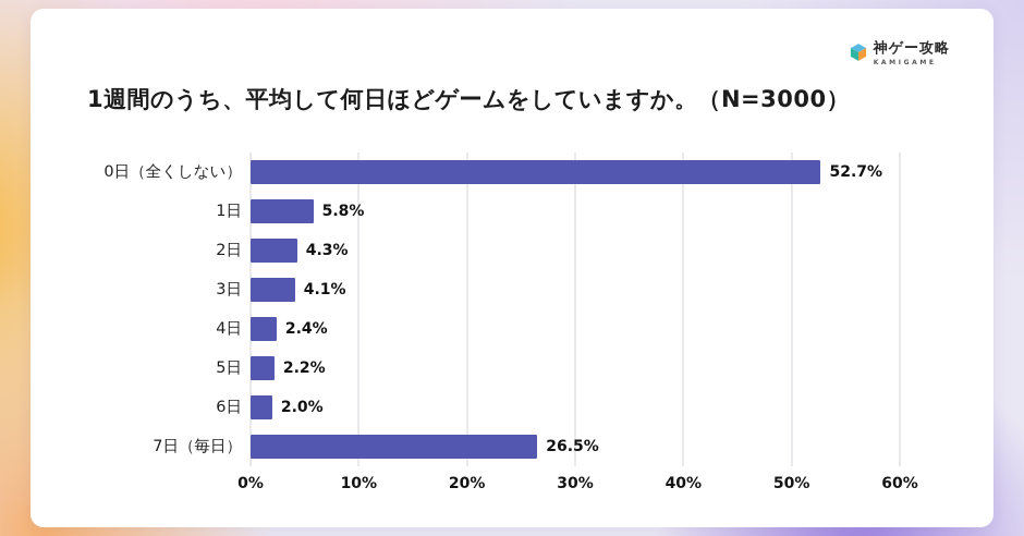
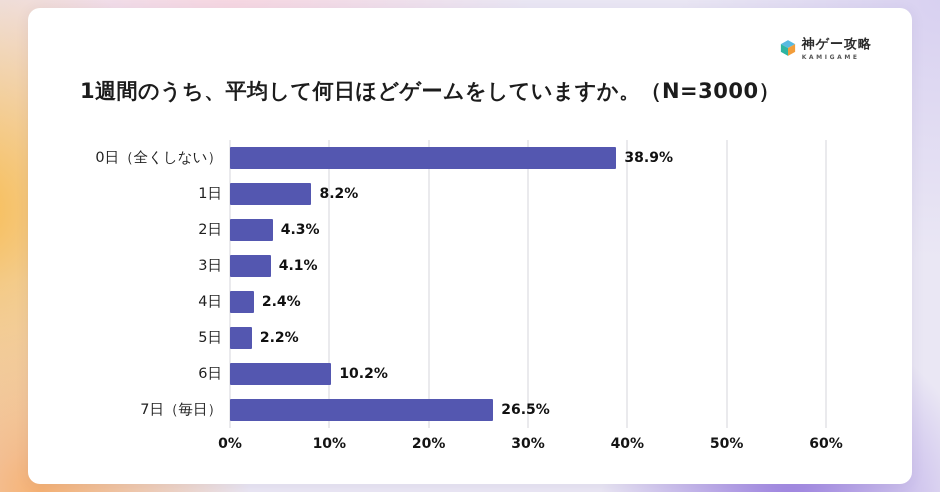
0日（全くしない）: 52.7% -> 38.9%
1日: 5.8% -> 8.2%
6日: 2.0% -> 10.2%
